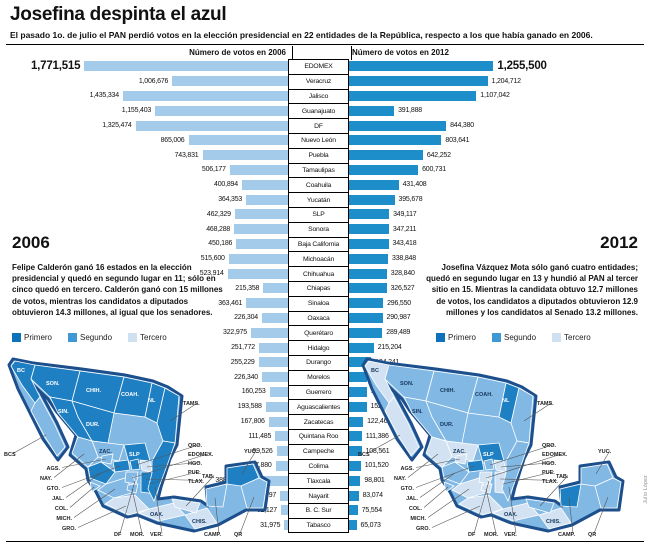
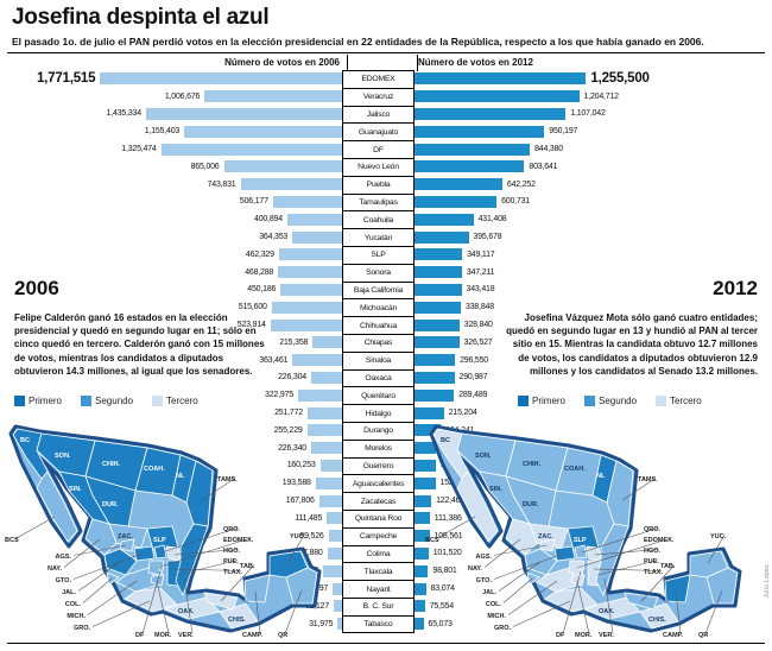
2012/Guanajuato: 391,888 -> 950,197
2006/Tlaxcala: 388,831 -> 140,128
